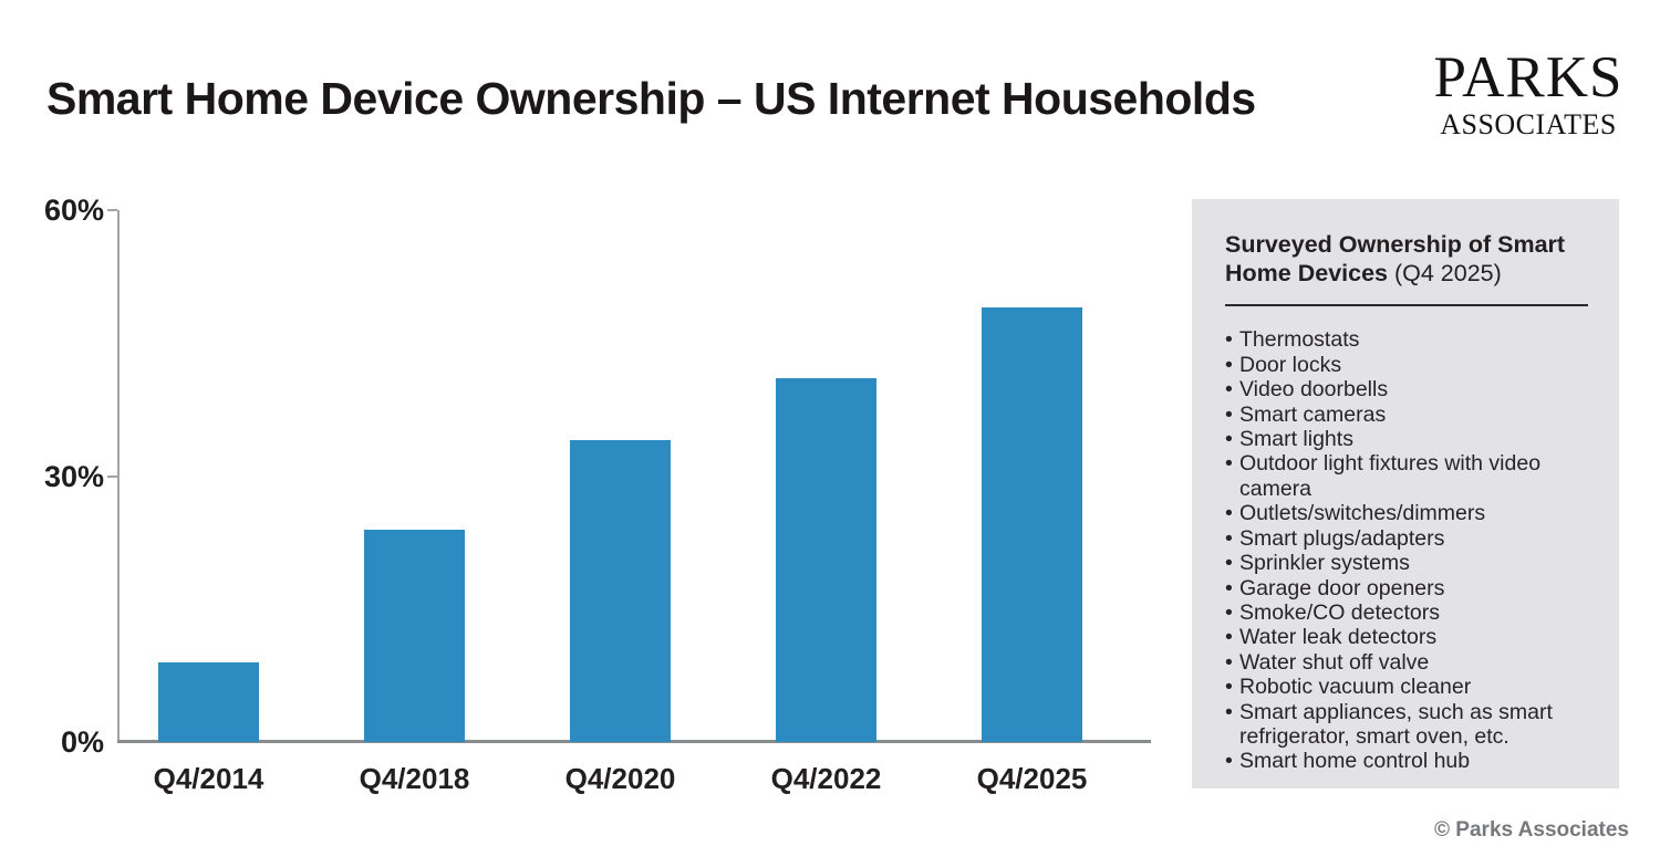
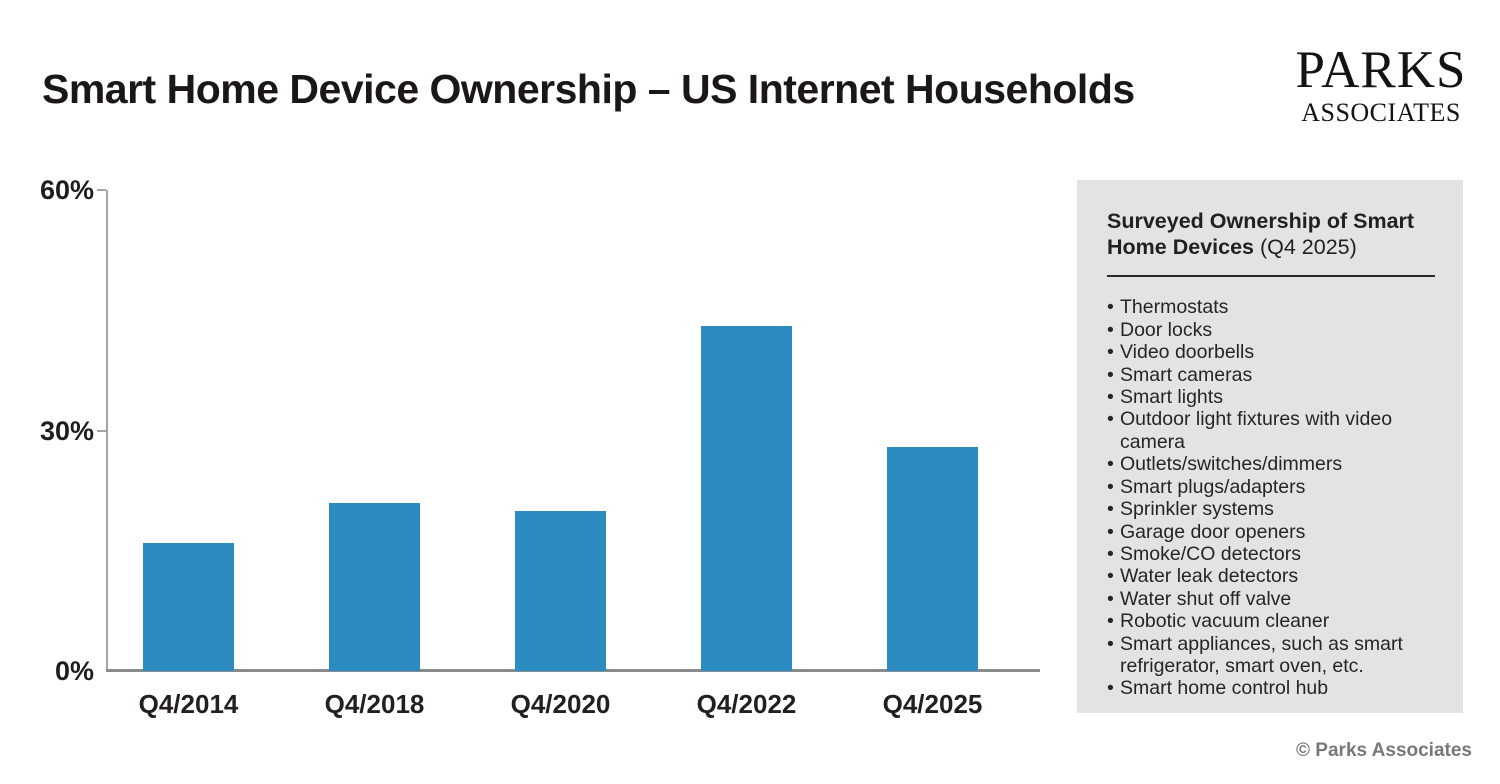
Q4/2014: 9% -> 16%
Q4/2018: 24% -> 21%
Q4/2020: 34% -> 20%
Q4/2022: 41% -> 43%
Q4/2025: 49% -> 28%
